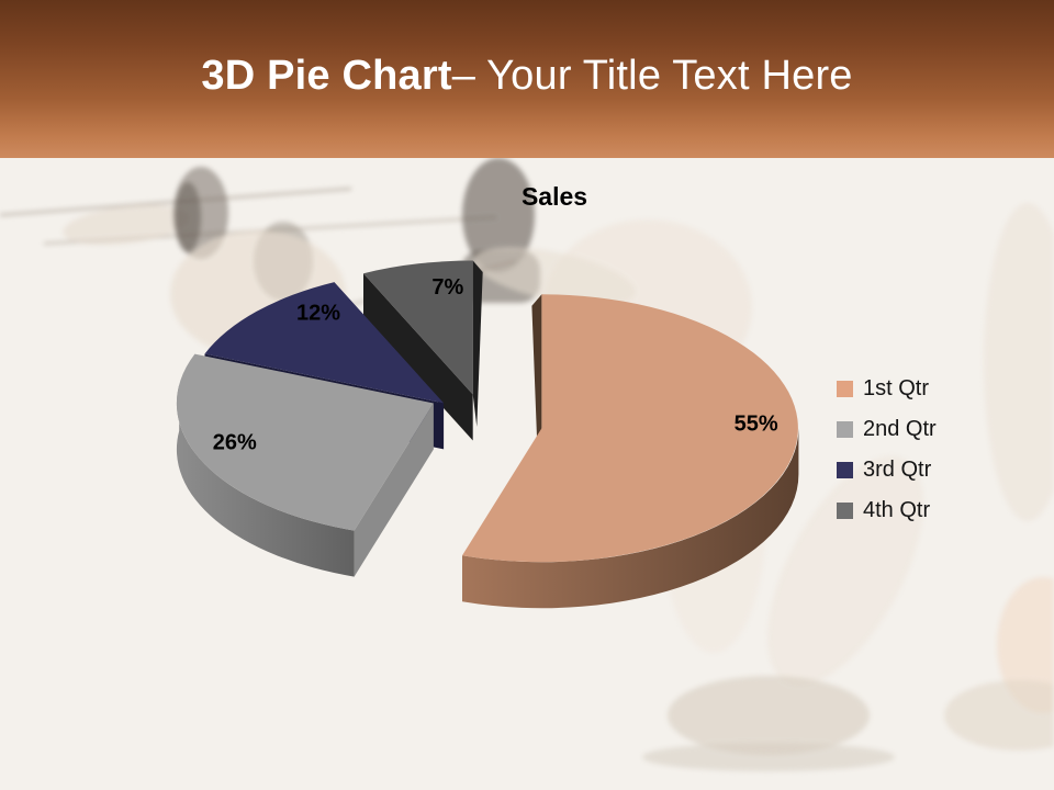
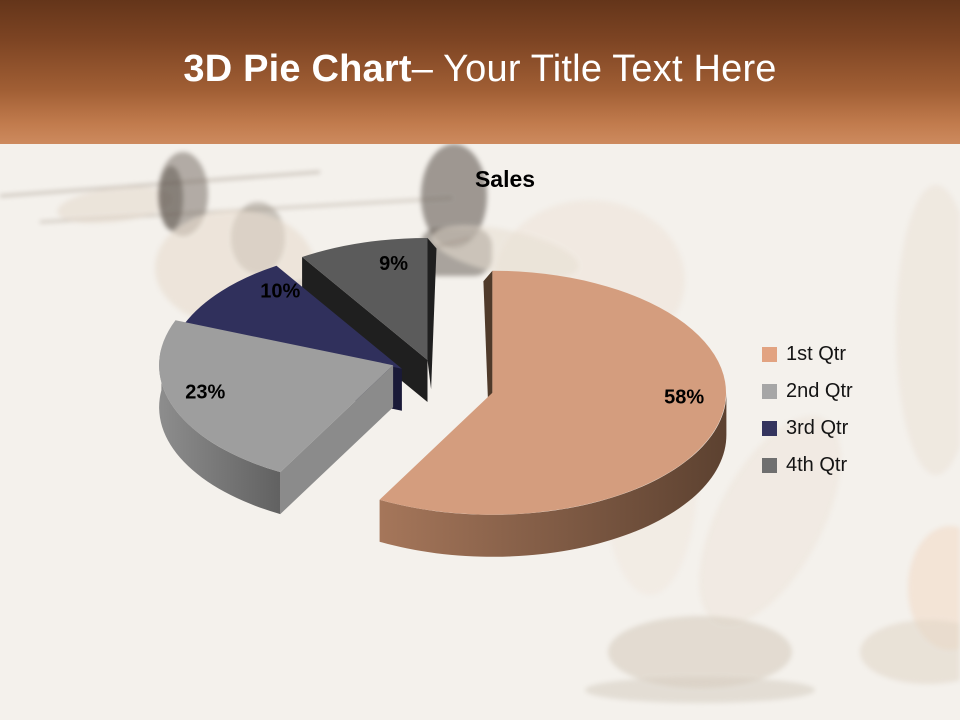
1st Qtr: 55% -> 58%
2nd Qtr: 26% -> 23%
3rd Qtr: 12% -> 10%
4th Qtr: 7% -> 9%
